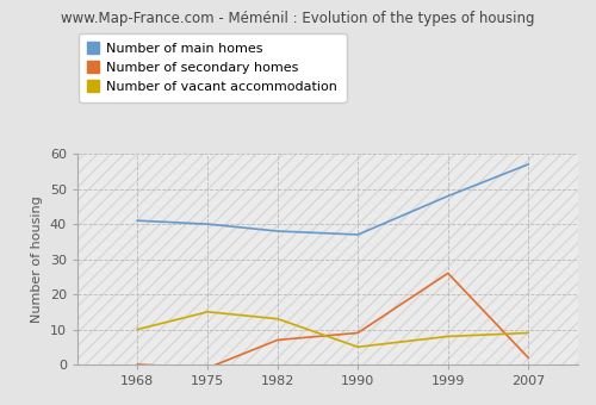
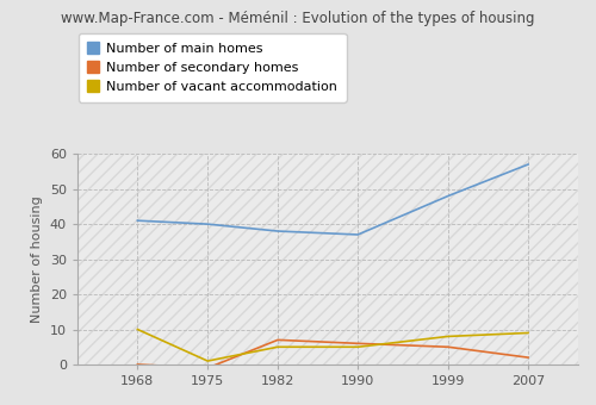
Number of vacant accommodation/1975: 15 -> 1
Number of vacant accommodation/1982: 13 -> 5
Number of secondary homes/1990: 9 -> 6
Number of secondary homes/1999: 26 -> 5
